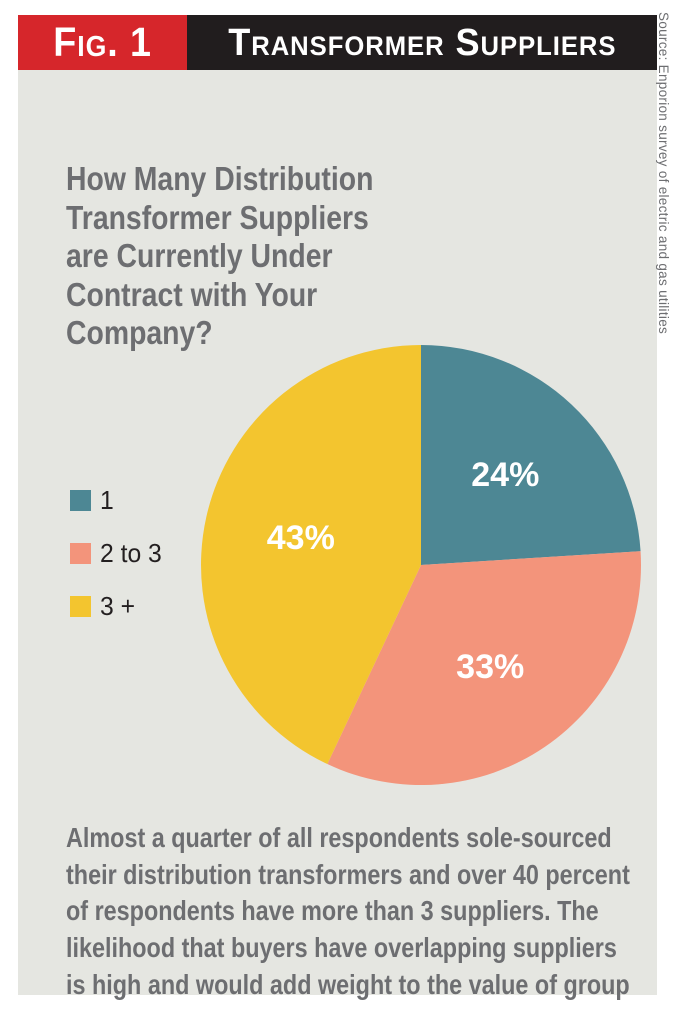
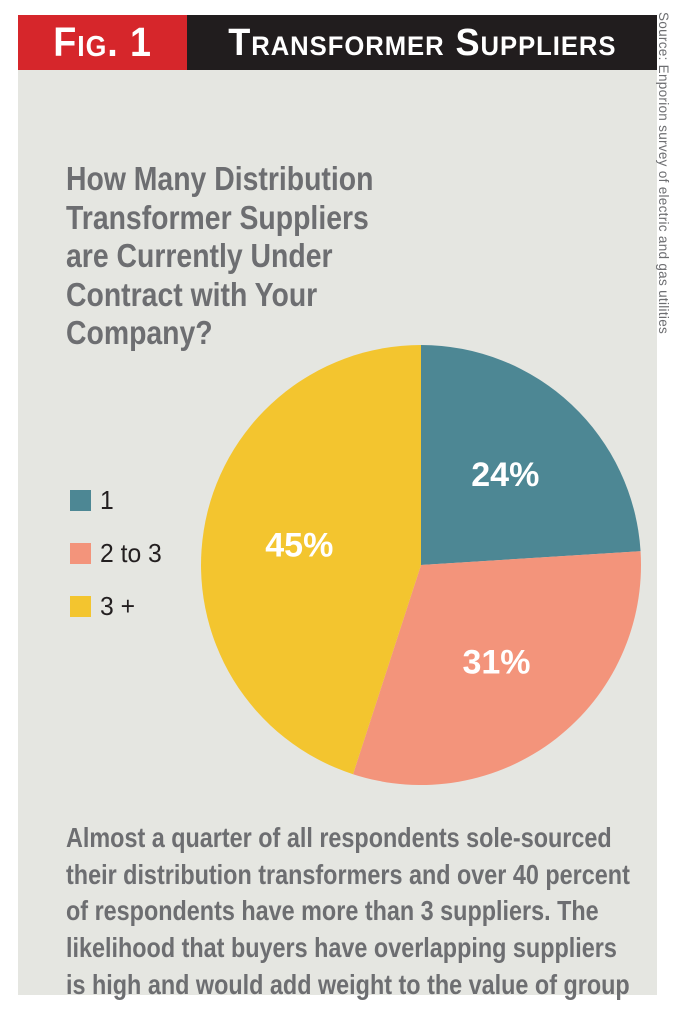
2 to 3: 33% -> 31%
3 +: 43% -> 45%
